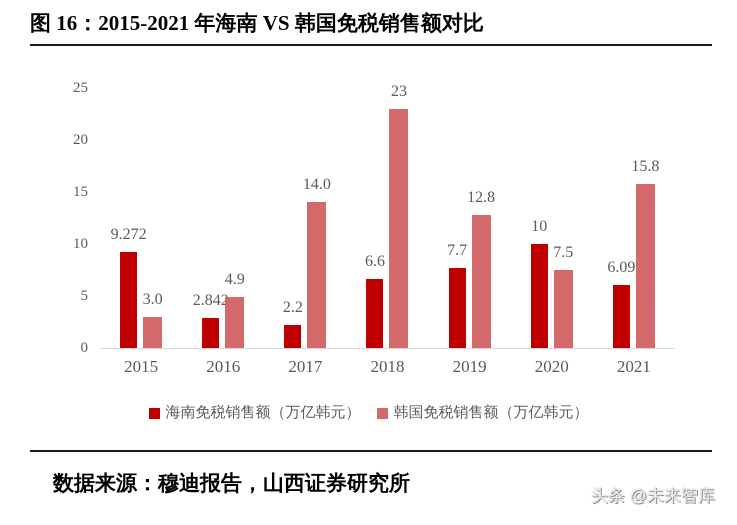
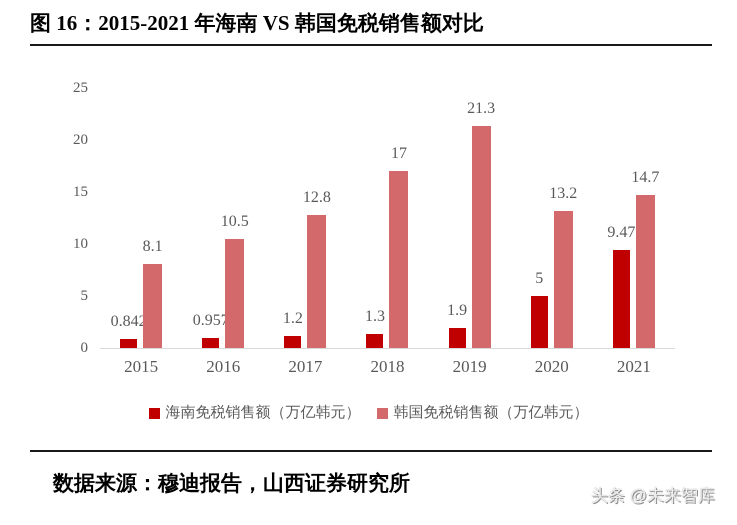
海南免税销售额（万亿韩元）/2015: 9.272 -> 0.842
韩国免税销售额（万亿韩元）/2015: 3.0 -> 8.1
海南免税销售额（万亿韩元）/2016: 2.842 -> 0.957
韩国免税销售额（万亿韩元）/2016: 4.9 -> 10.5
海南免税销售额（万亿韩元）/2017: 2.2 -> 1.2
韩国免税销售额（万亿韩元）/2017: 14.0 -> 12.8
海南免税销售额（万亿韩元）/2018: 6.6 -> 1.3
韩国免税销售额（万亿韩元）/2018: 23 -> 17
海南免税销售额（万亿韩元）/2019: 7.7 -> 1.9
韩国免税销售额（万亿韩元）/2019: 12.8 -> 21.3
海南免税销售额（万亿韩元）/2020: 10 -> 5
韩国免税销售额（万亿韩元）/2020: 7.5 -> 13.2
海南免税销售额（万亿韩元）/2021: 6.09 -> 9.47
韩国免税销售额（万亿韩元）/2021: 15.8 -> 14.7
